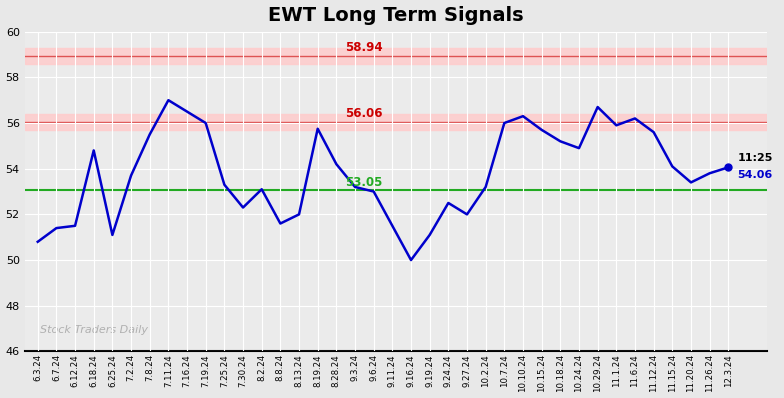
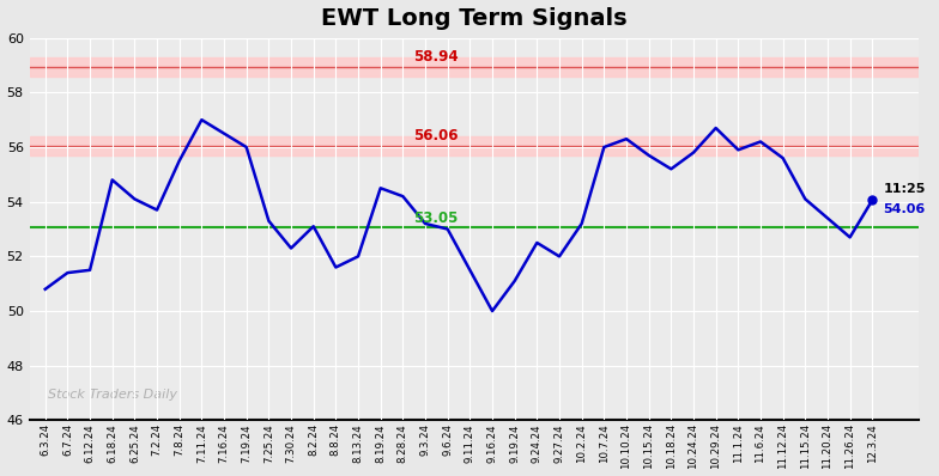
6.25.24: 51.10 -> 54.10
8.19.24: 55.75 -> 54.50
10.24.24: 54.90 -> 55.80
11.26.24: 53.80 -> 52.70
